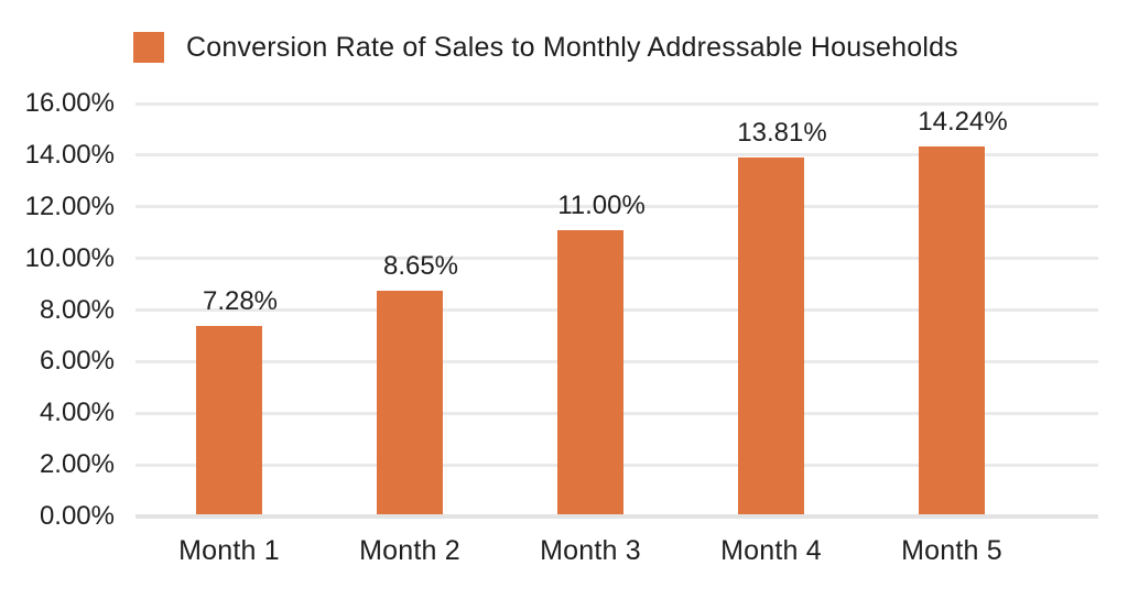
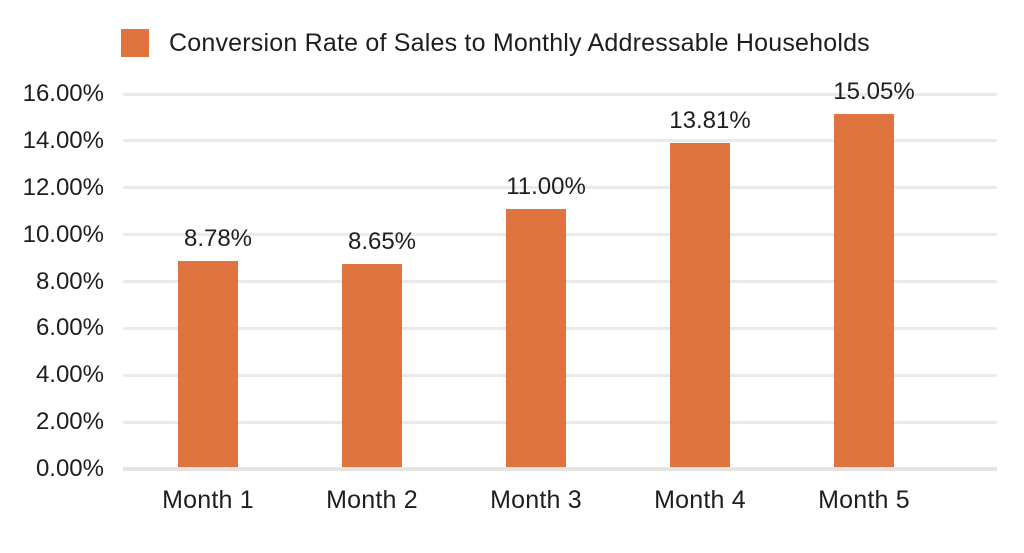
Month 1: 7.28% -> 8.78%
Month 5: 14.24% -> 15.05%
